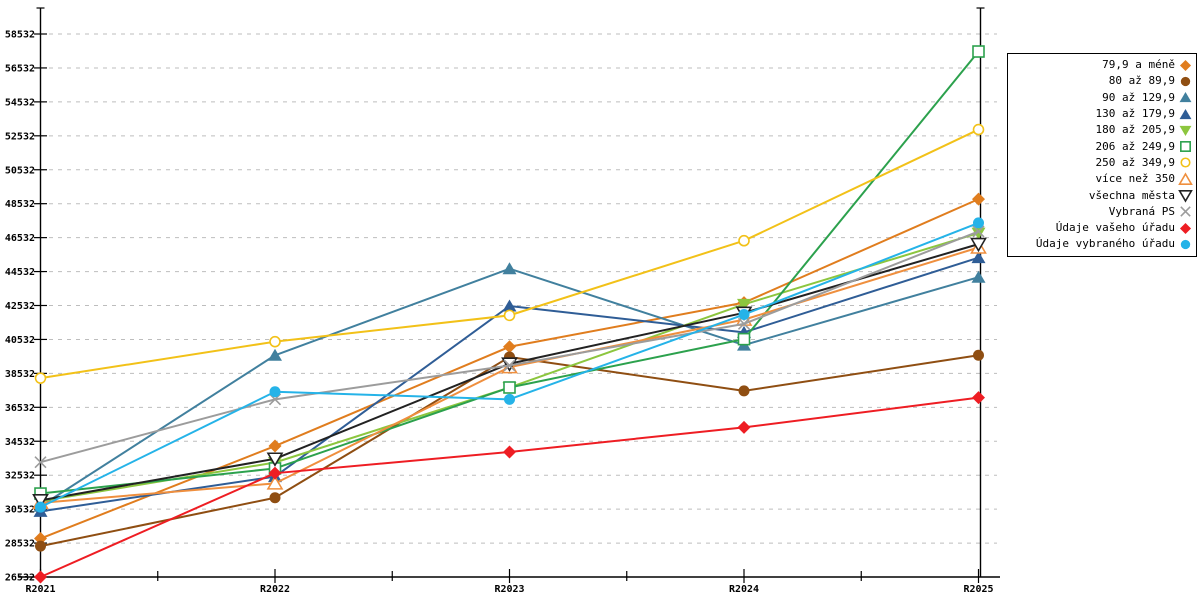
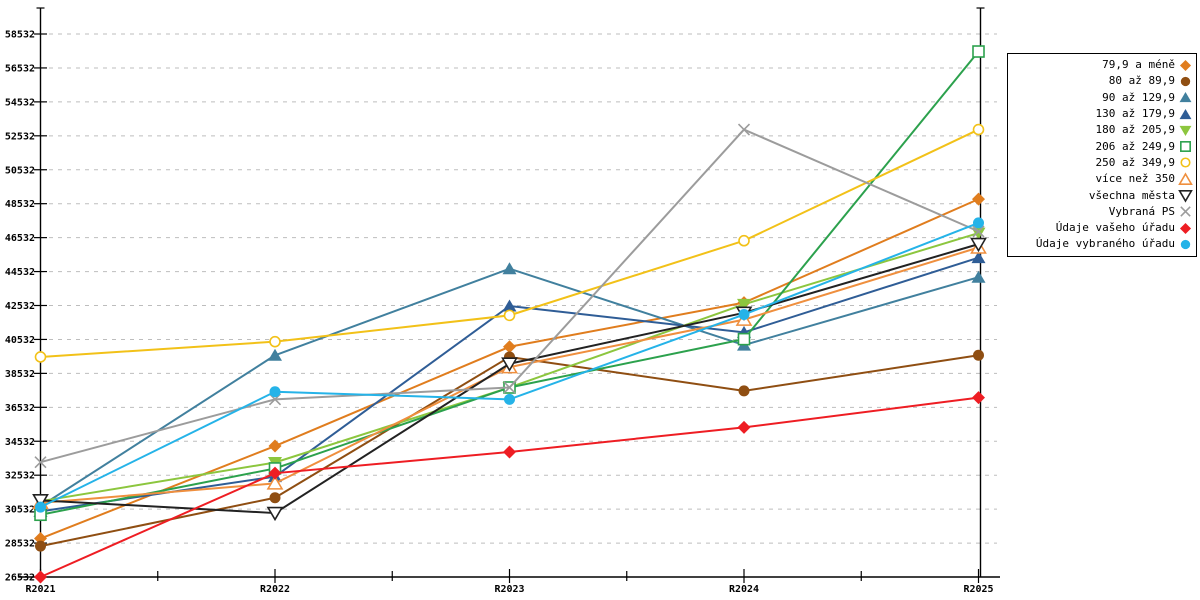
206 až 249,9/R2021: 31400 -> 30200
250 až 349,9/R2021: 38200 -> 39500
všechna města/R2022: 33500 -> 30300
Vybraná PS/R2023: 39000 -> 37700
Vybraná PS/R2024: 41400 -> 52900
